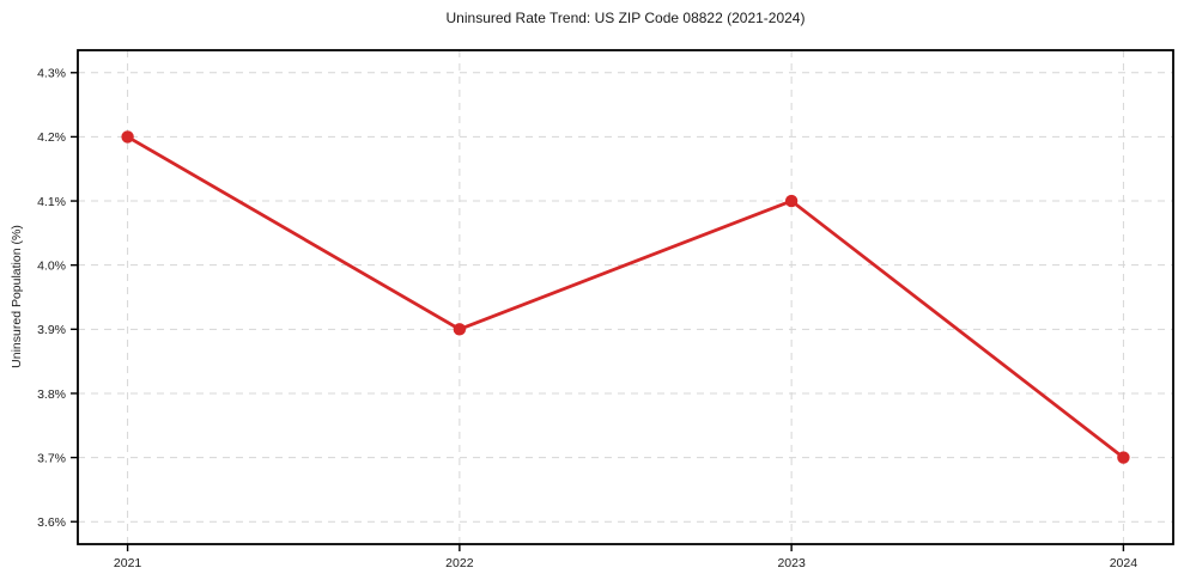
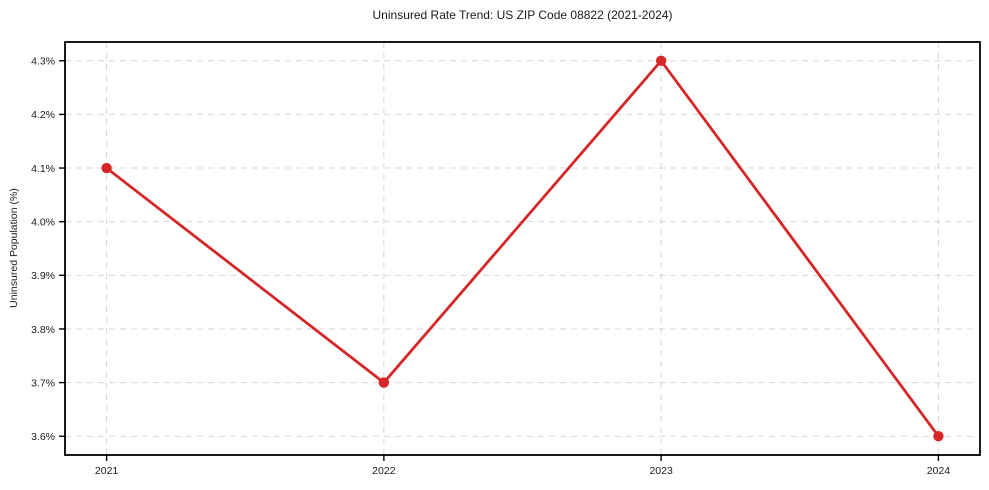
2021: 4.2% -> 4.1%
2022: 3.9% -> 3.7%
2023: 4.1% -> 4.3%
2024: 3.7% -> 3.6%
